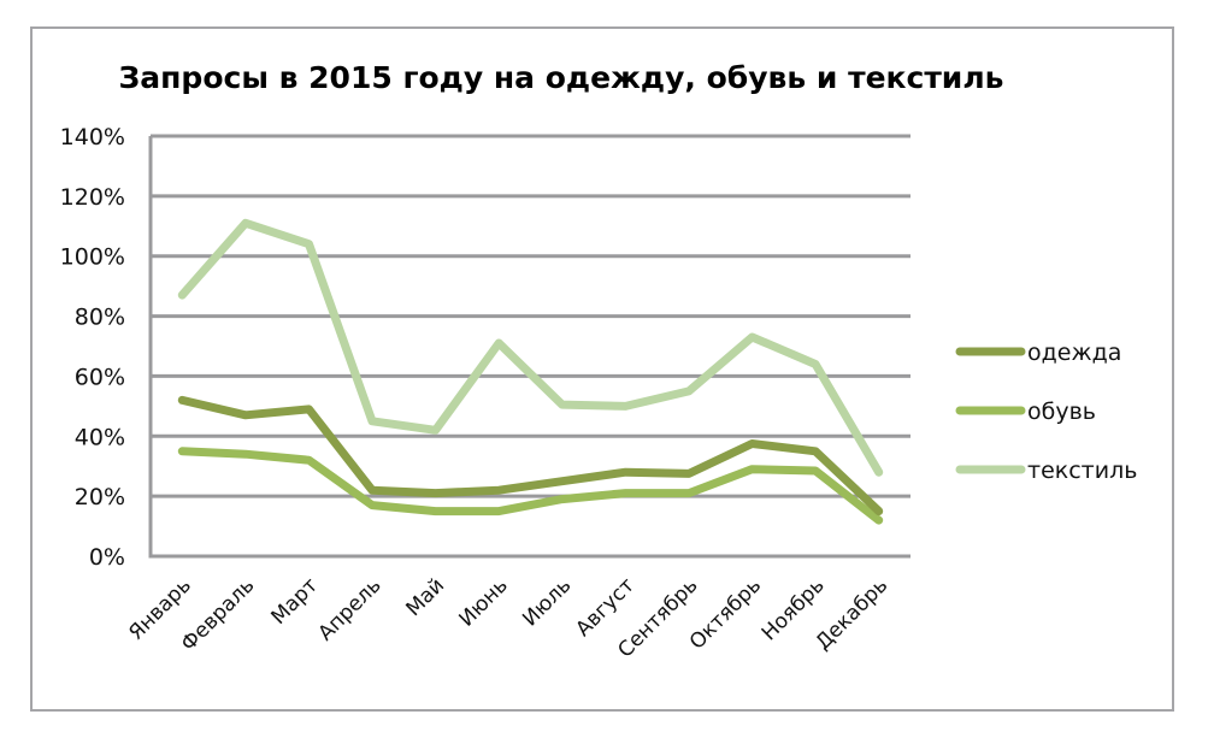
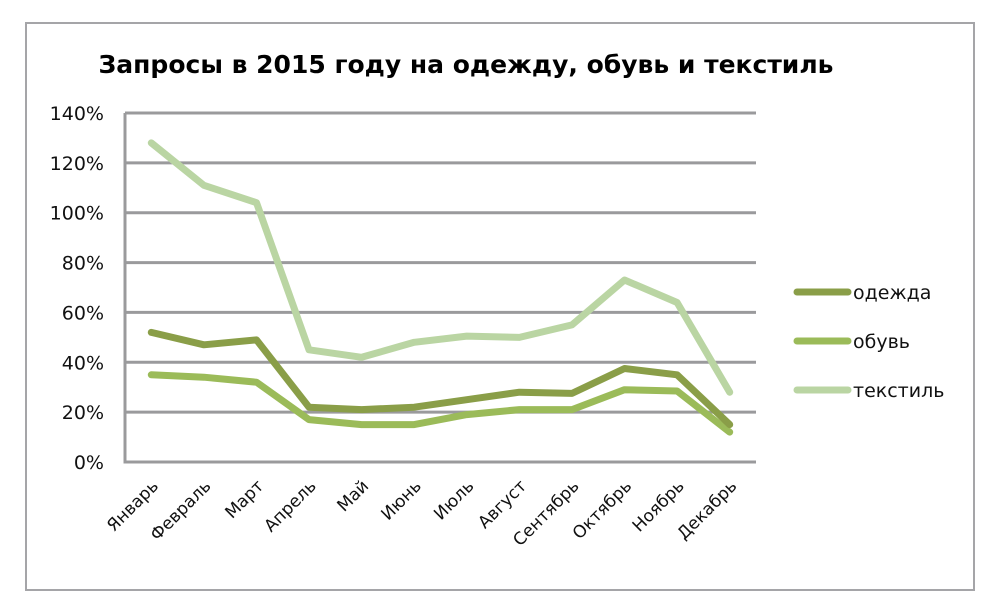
текстиль/Январь: 87% -> 128%
текстиль/Июнь: 71% -> 48%
